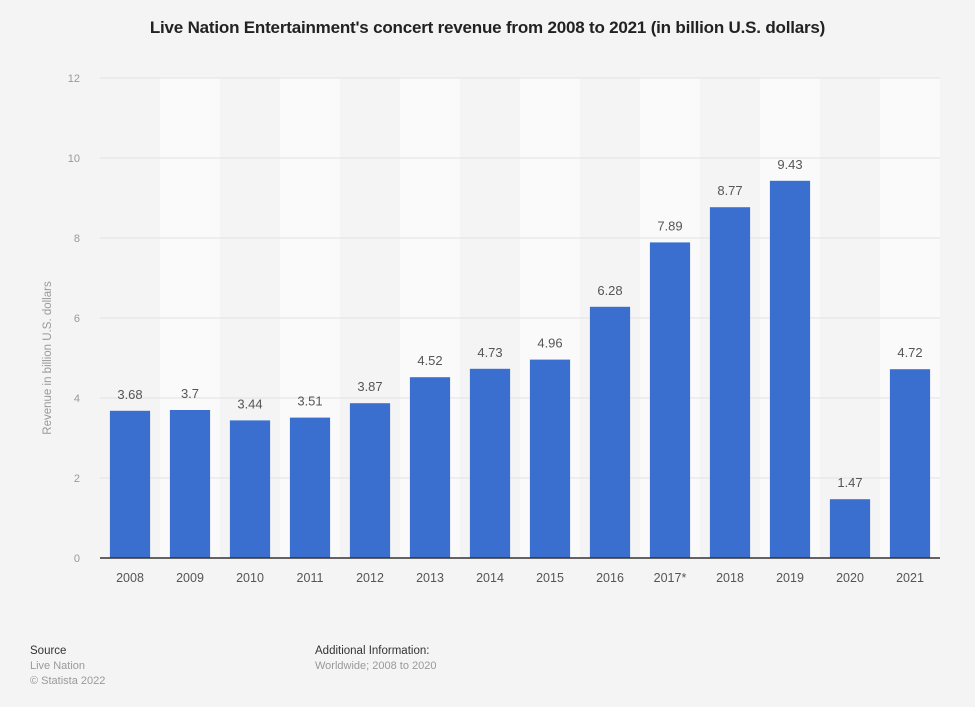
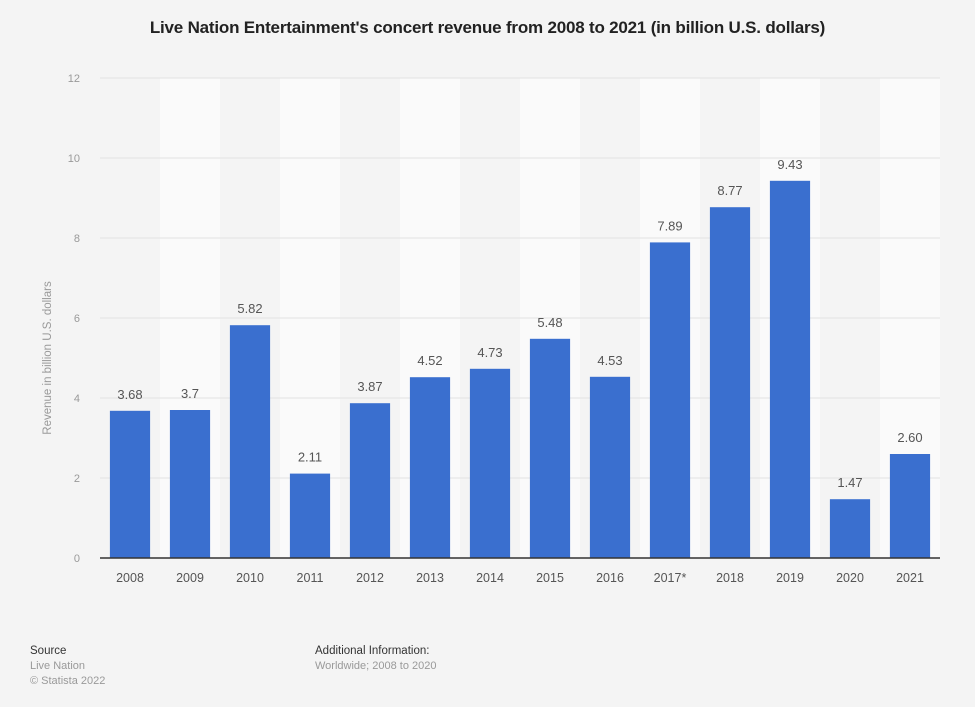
2010: 3.44 -> 5.82
2011: 3.51 -> 2.11
2015: 4.96 -> 5.48
2016: 6.28 -> 4.53
2021: 4.72 -> 2.60
